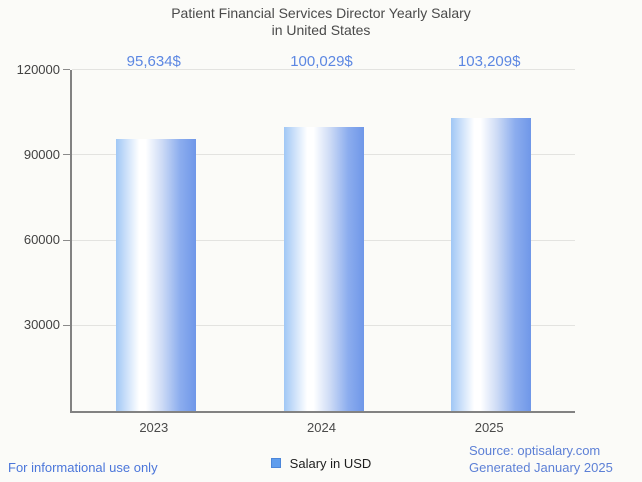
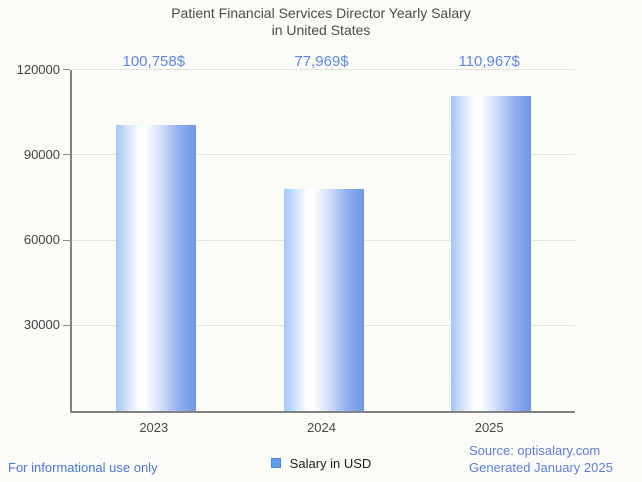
2023: 95,634 -> 100,758
2024: 100,029 -> 77,969
2025: 103,209 -> 110,967
